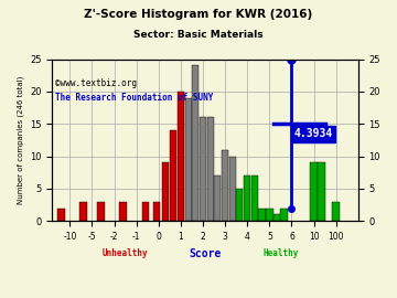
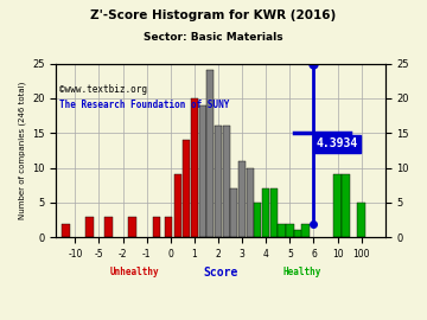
100: 3 -> 5
